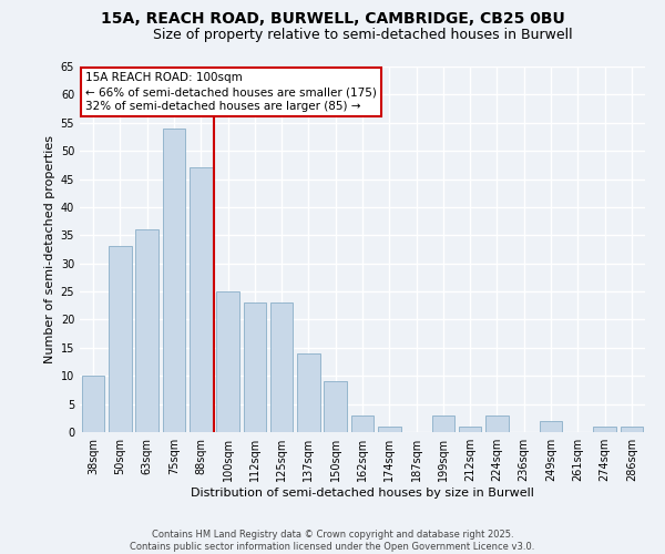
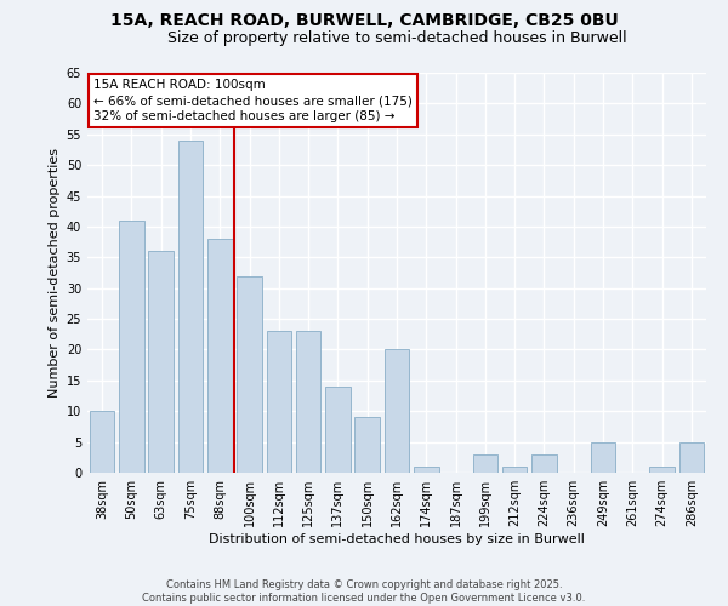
50sqm: 33 -> 41
88sqm: 47 -> 38
100sqm: 25 -> 32
162sqm: 3 -> 20
249sqm: 2 -> 5
286sqm: 1 -> 5
